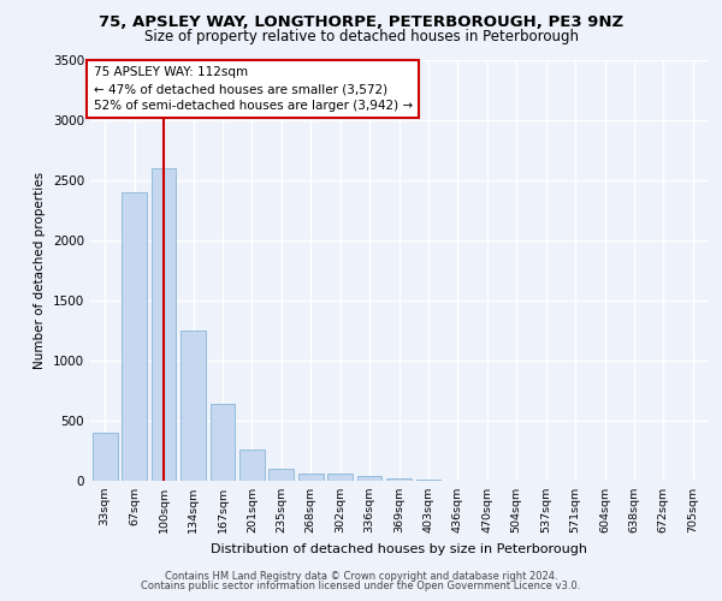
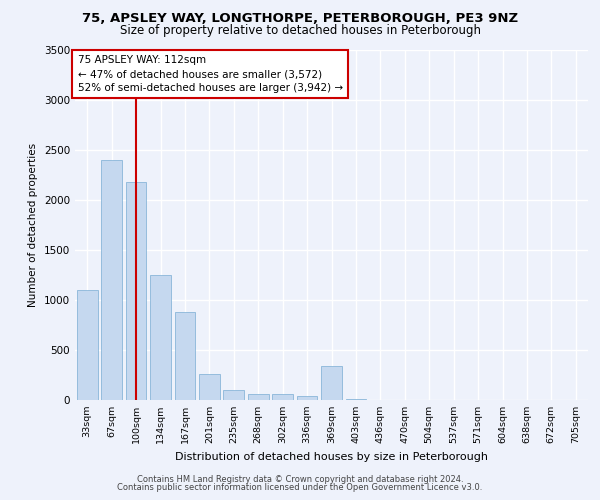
33sqm: 400 -> 1100
100sqm: 2600 -> 2180
167sqm: 640 -> 880
369sqm: 20 -> 340
